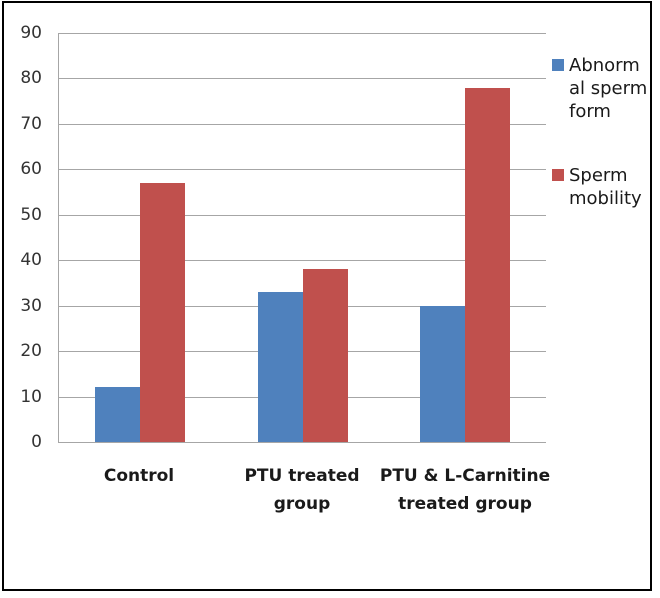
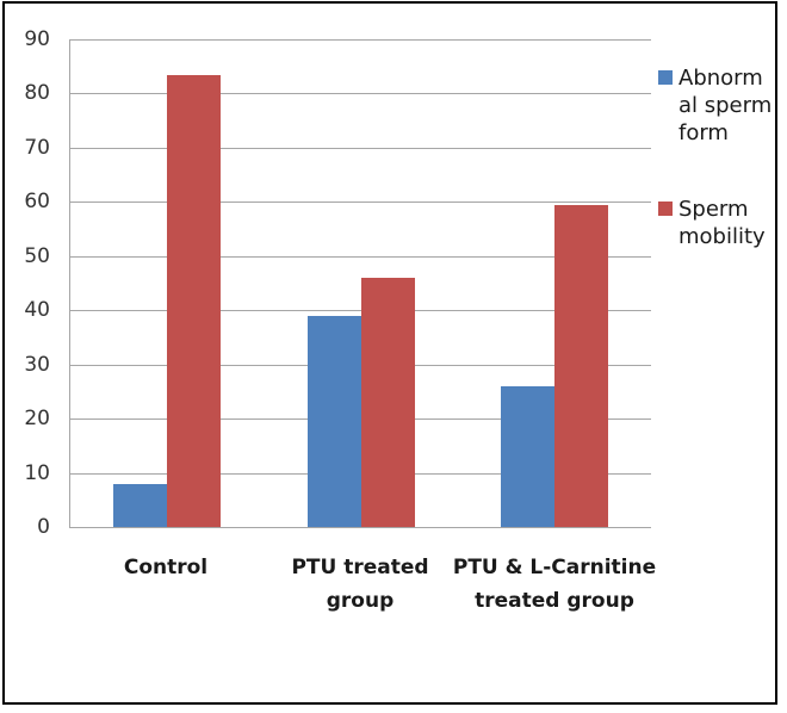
Abnormal sperm form/Control: 12 -> 8
Sperm mobility/Control: 57 -> 84
Abnormal sperm form/PTU treated group: 33 -> 39
Sperm mobility/PTU treated group: 38 -> 46
Abnormal sperm form/PTU & L-Carnitine treated group: 30 -> 26
Sperm mobility/PTU & L-Carnitine treated group: 78 -> 60
